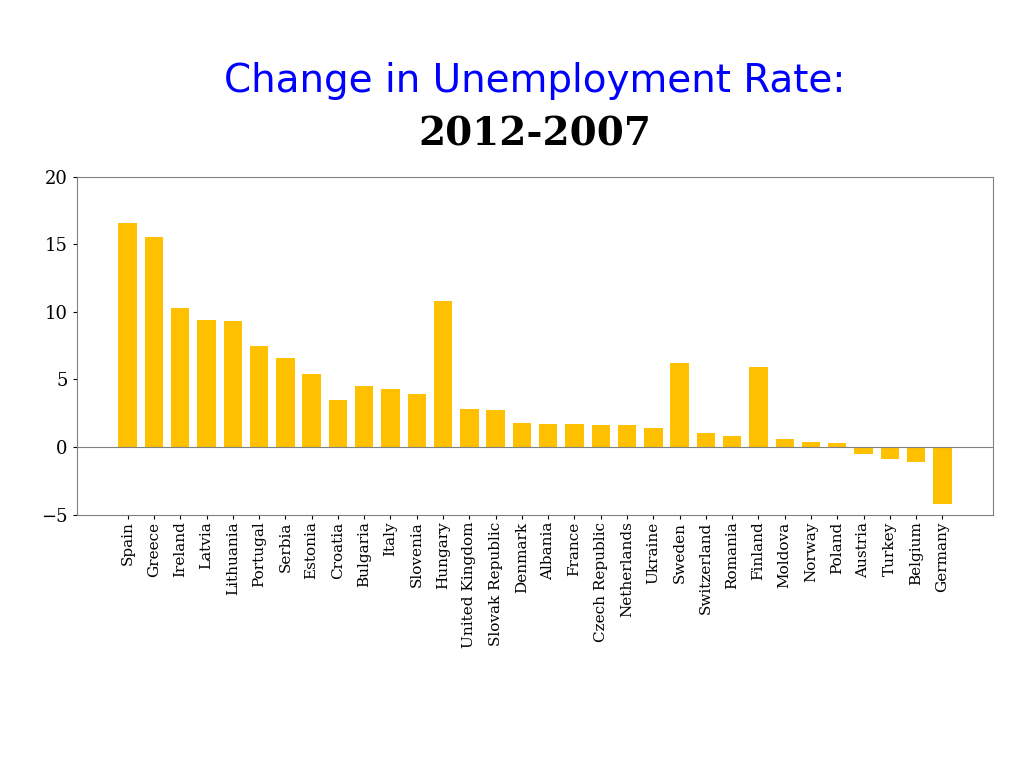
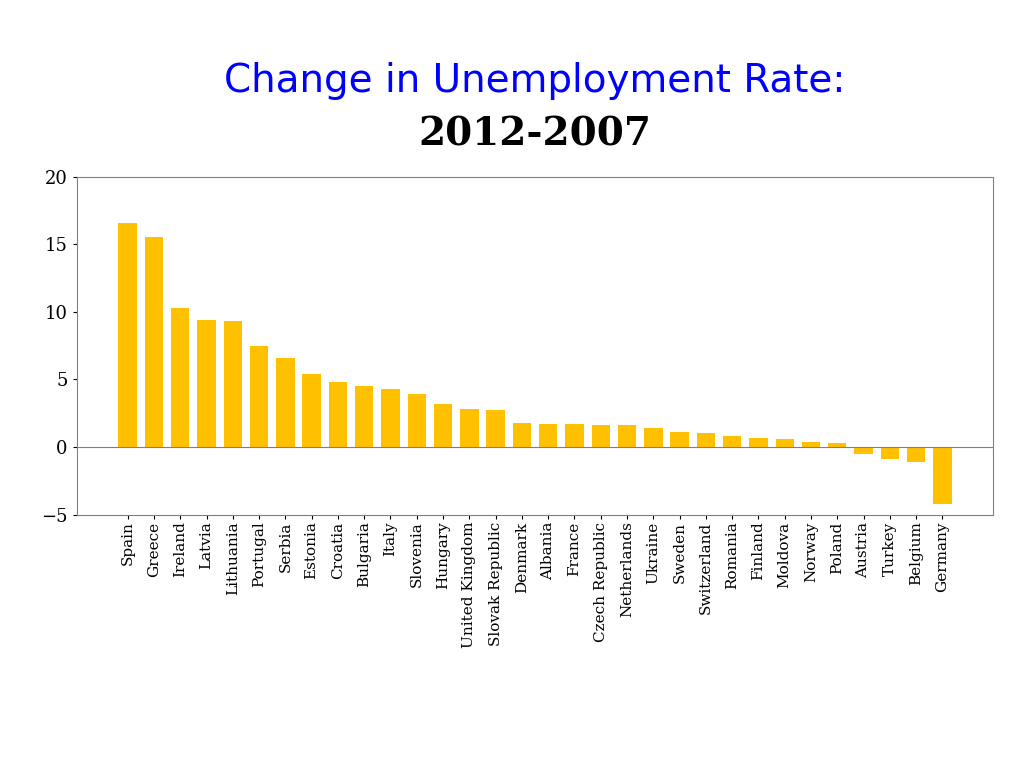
Croatia: 3.5 -> 4.8
Hungary: 10.8 -> 3.2
Sweden: 6.2 -> 1.1
Finland: 5.9 -> 0.7
